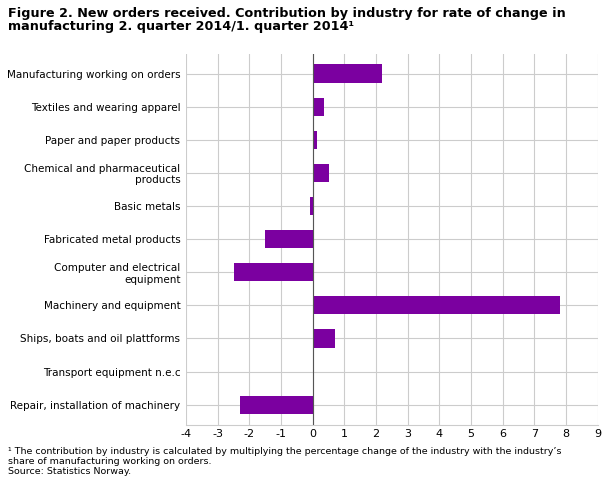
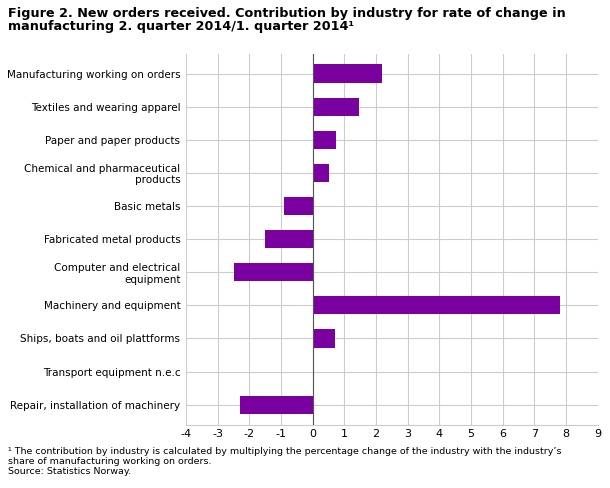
Textiles and wearing apparel: 0.35 -> 1.45
Paper and paper products: 0.12 -> 0.75
Basic metals: -0.08 -> -0.90
